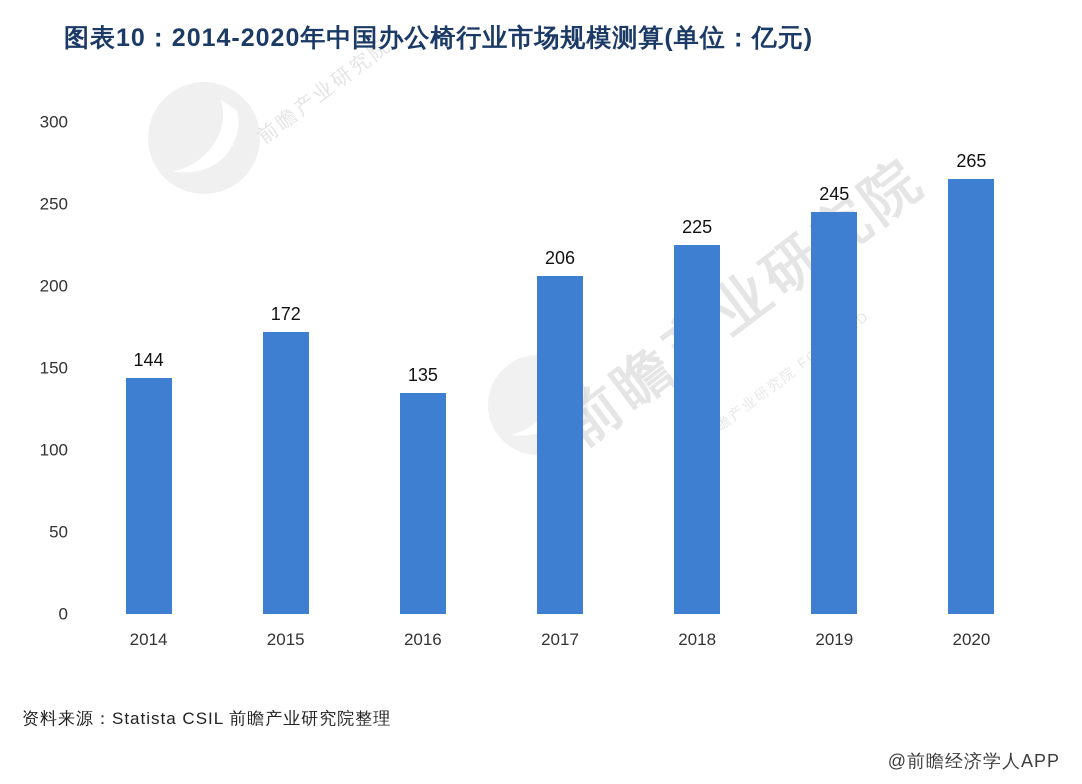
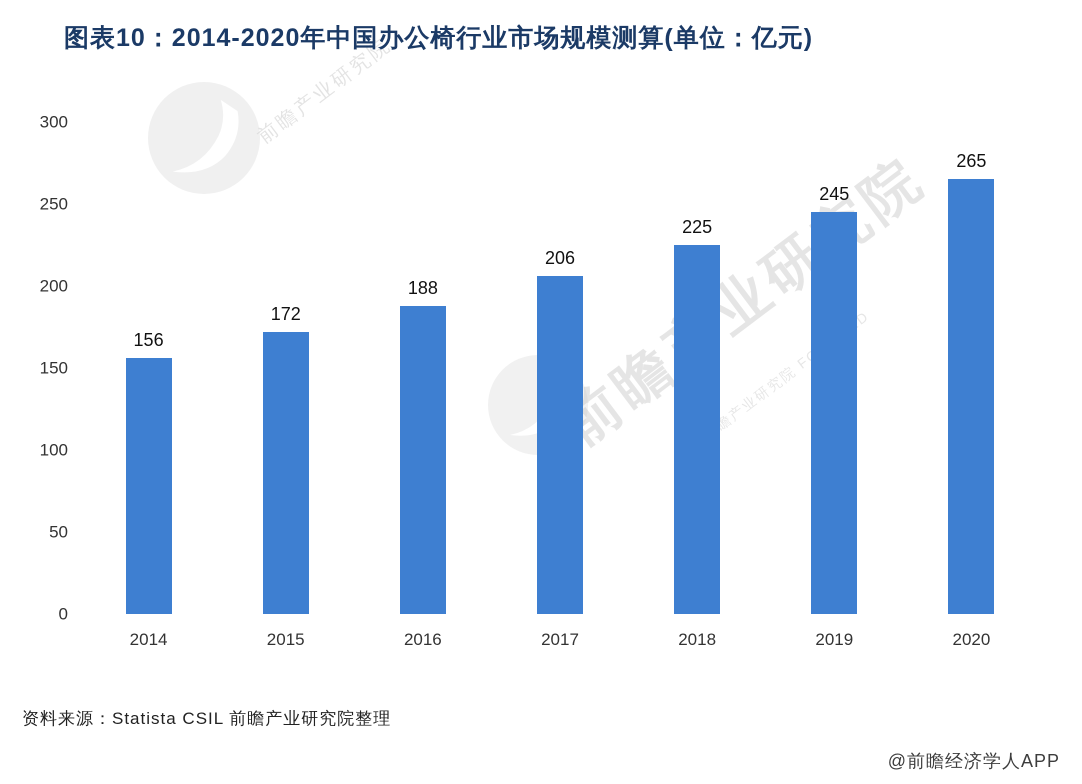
2014: 144 -> 156
2016: 135 -> 188
